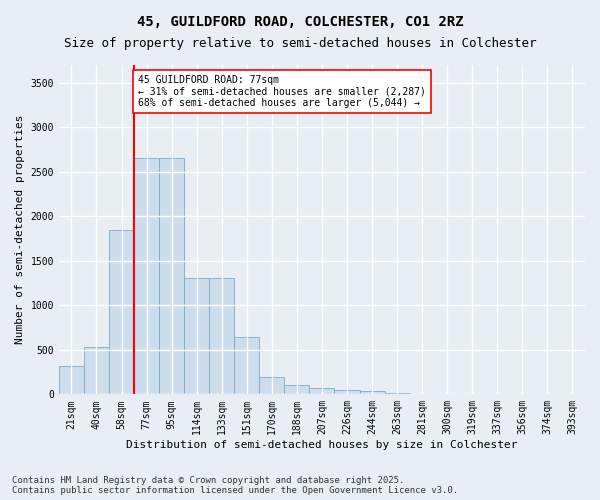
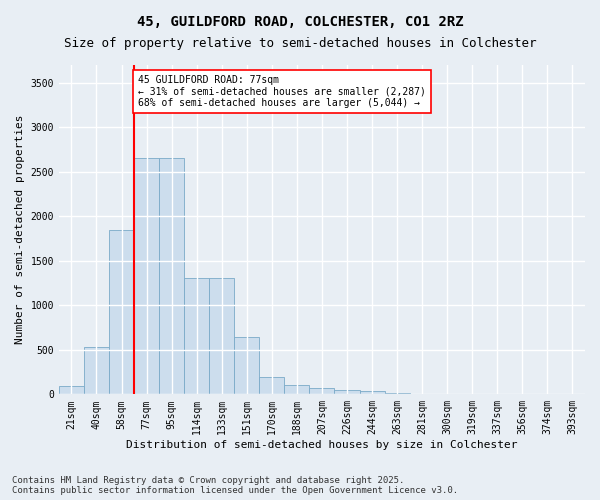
21sqm: 320 -> 90
